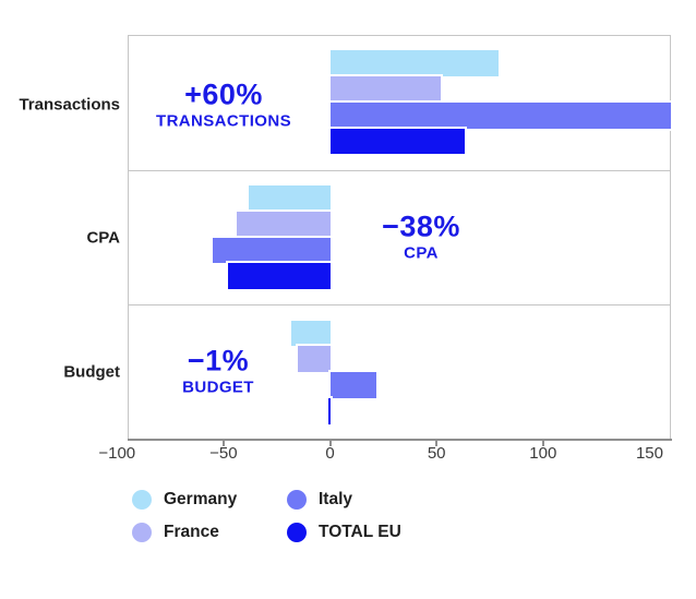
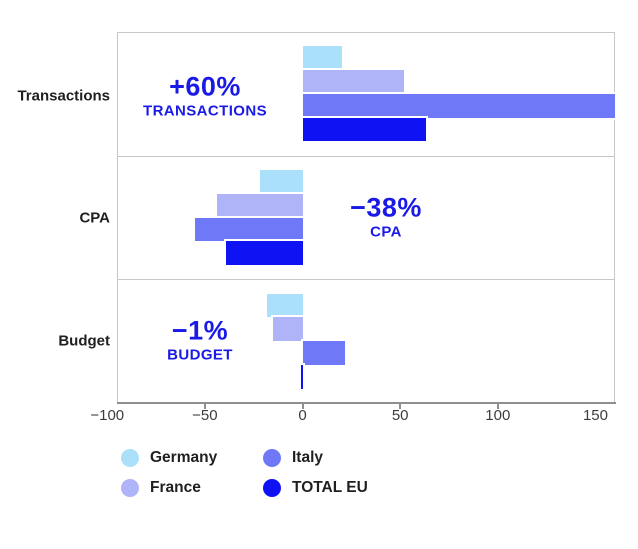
Germany/Transactions: 79 -> 20
Germany/CPA: -38 -> -22
TOTAL EU/CPA: -48 -> -39
